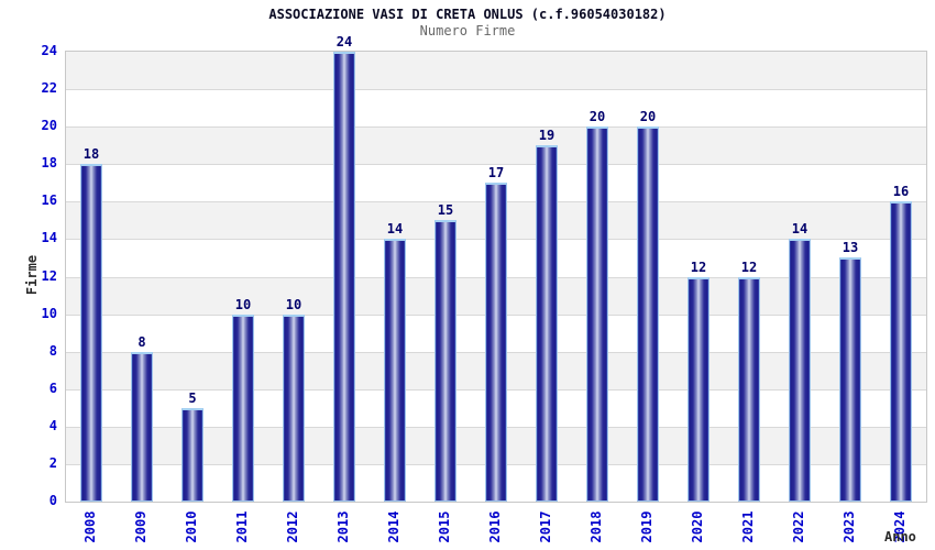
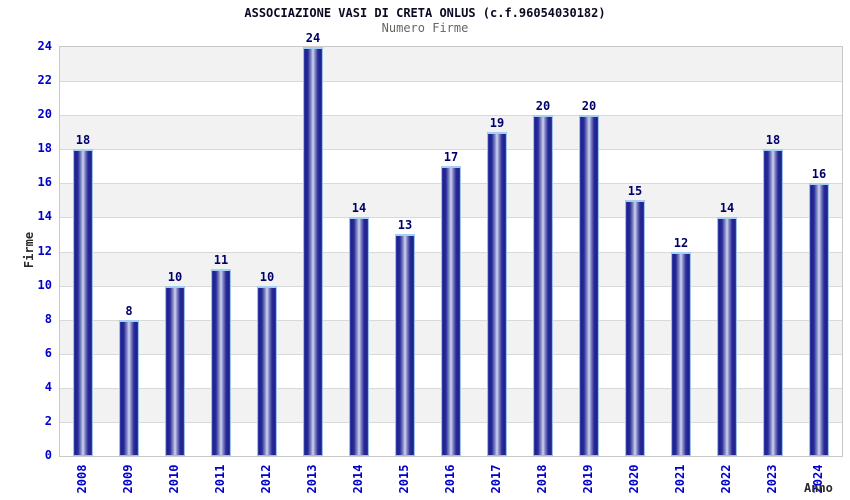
2010: 5 -> 10
2011: 10 -> 11
2015: 15 -> 13
2020: 12 -> 15
2023: 13 -> 18
